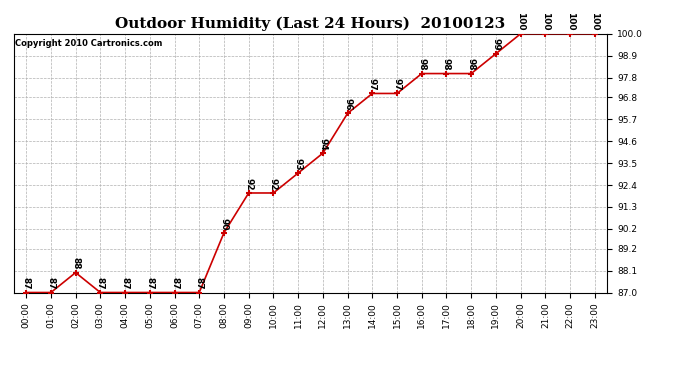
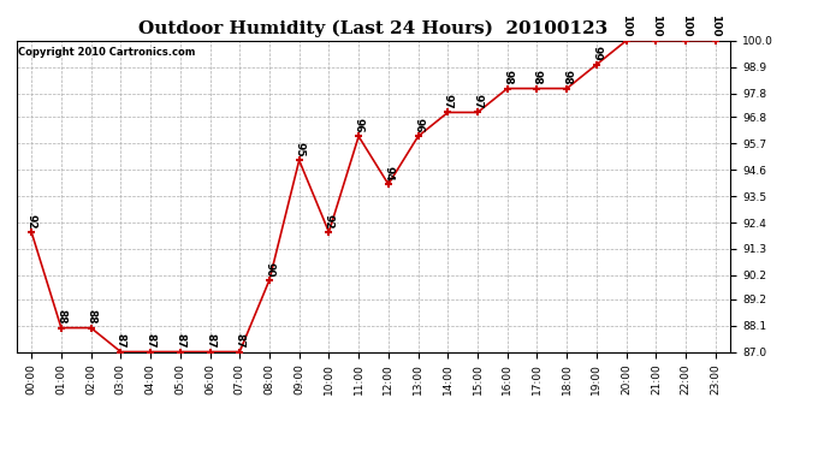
00:00: 87 -> 92
01:00: 87 -> 88
09:00: 92 -> 95
11:00: 93 -> 96
